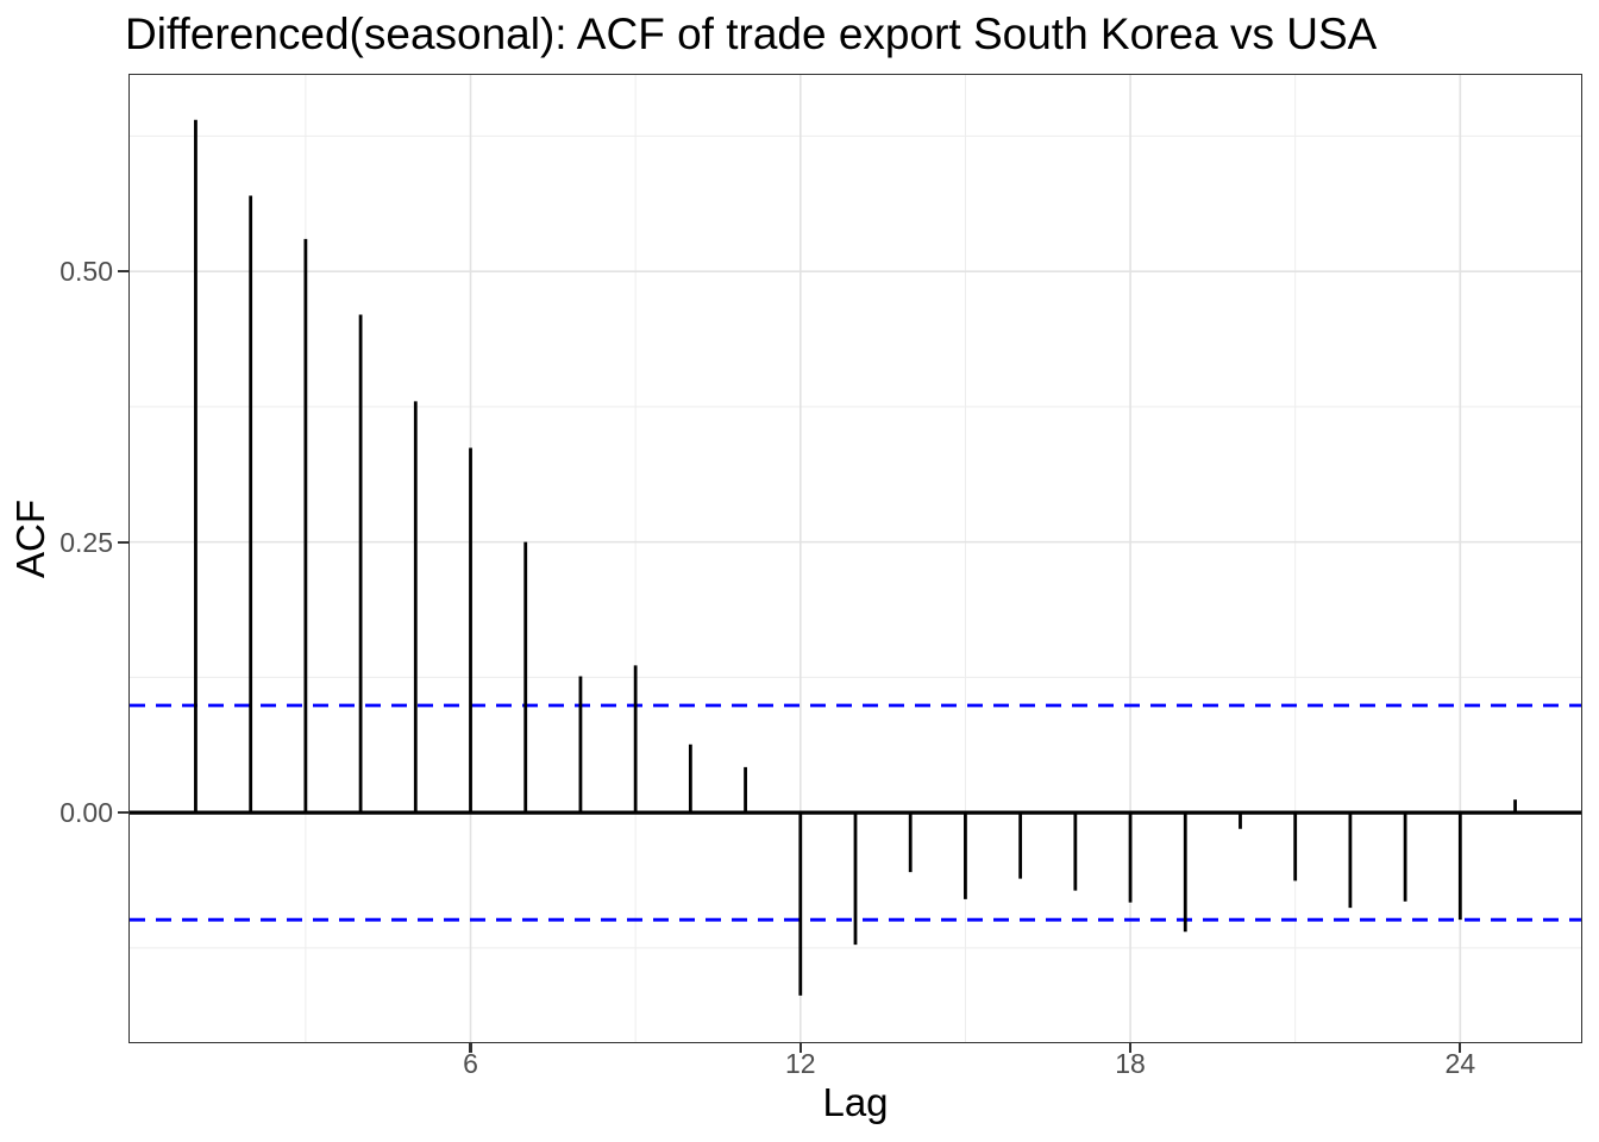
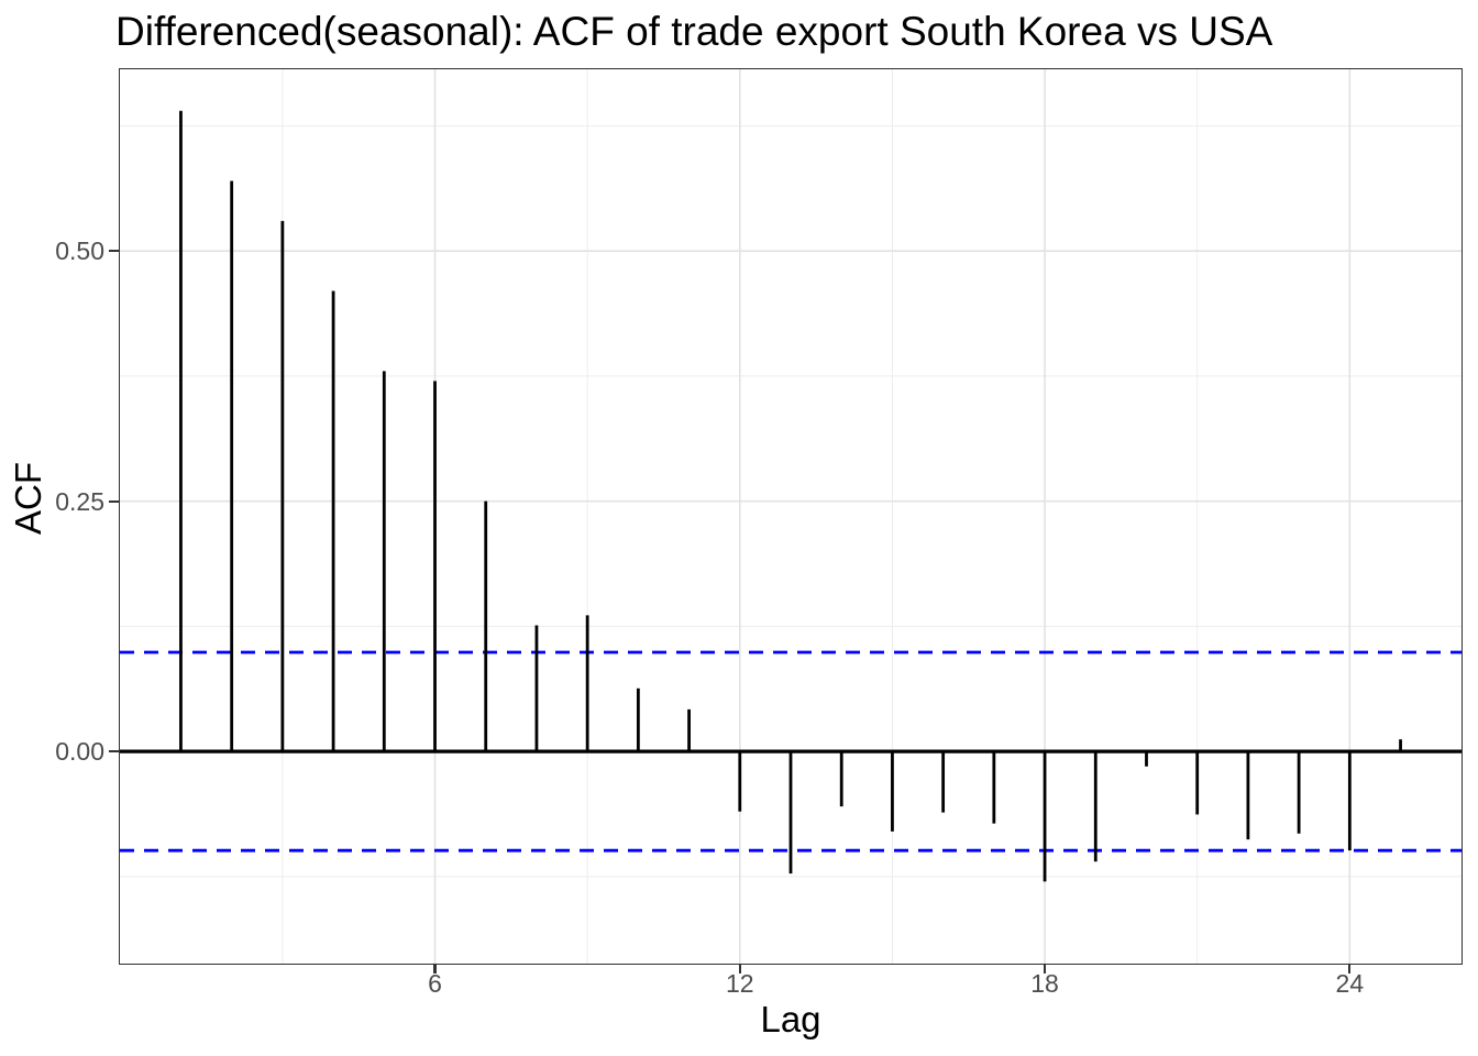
6: 0.34 -> 0.37
12: -0.17 -> -0.06
18: -0.08 -> -0.13
